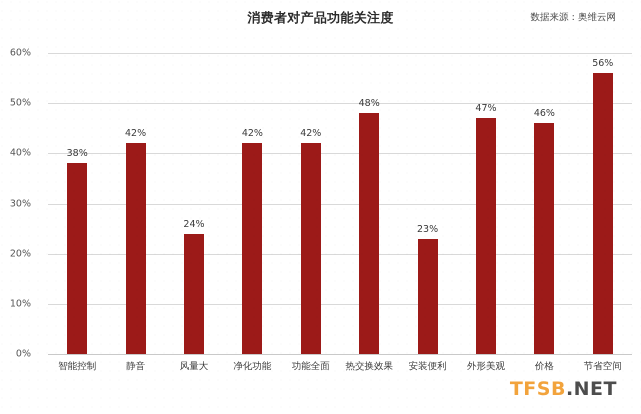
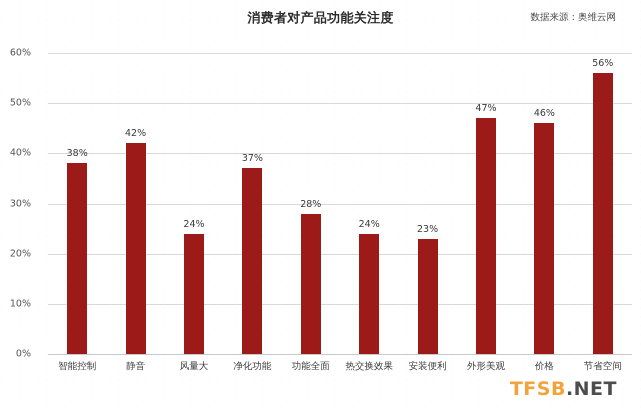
净化功能: 42% -> 37%
功能全面: 42% -> 28%
热交换效果: 48% -> 24%
